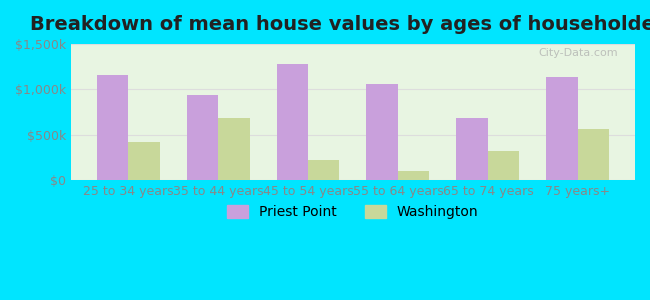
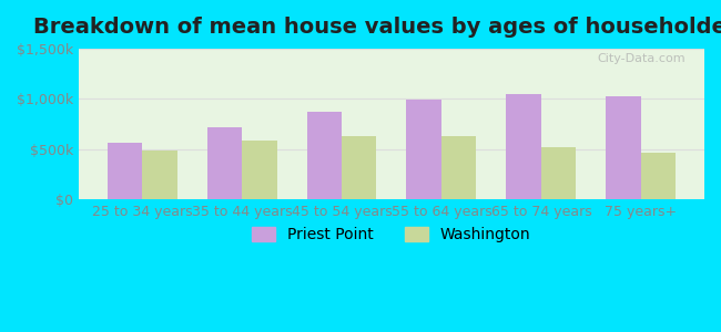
Priest Point/25 to 34 years: $1,160k -> $560k
Washington/25 to 34 years: $420k -> $490k
Priest Point/35 to 44 years: $940k -> $720k
Washington/35 to 44 years: $680k -> $590k
Priest Point/45 to 54 years: $1,280k -> $870k
Washington/45 to 54 years: $220k -> $630k
Priest Point/55 to 64 years: $1,060k -> $990k
Washington/55 to 64 years: $100k -> $620k
Priest Point/65 to 74 years: $680k -> $1,050k
Washington/65 to 74 years: $320k -> $520k
Priest Point/75 years+: $1,140k -> $1,030k
Washington/75 years+: $560k -> $460k
